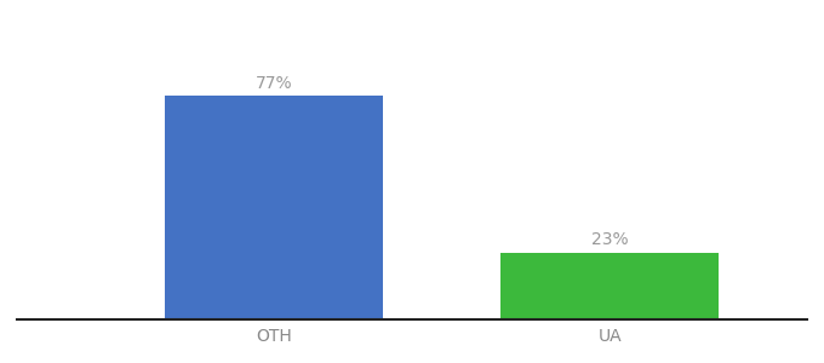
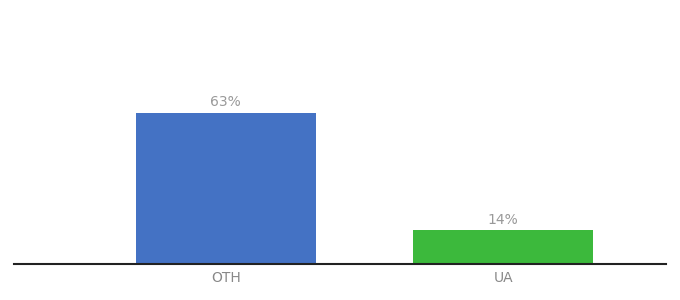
OTH: 77% -> 63%
UA: 23% -> 14%
